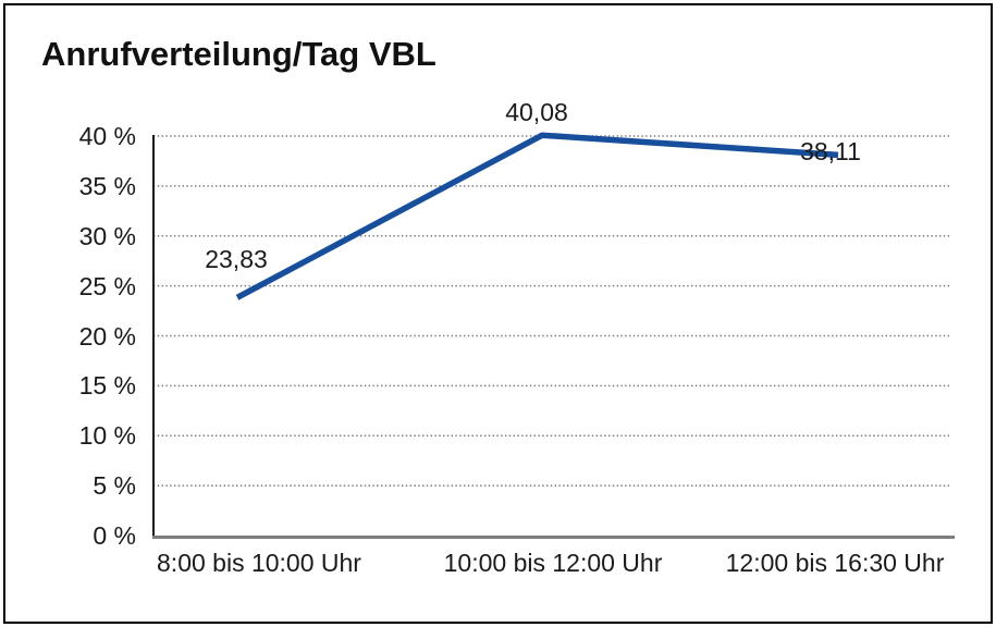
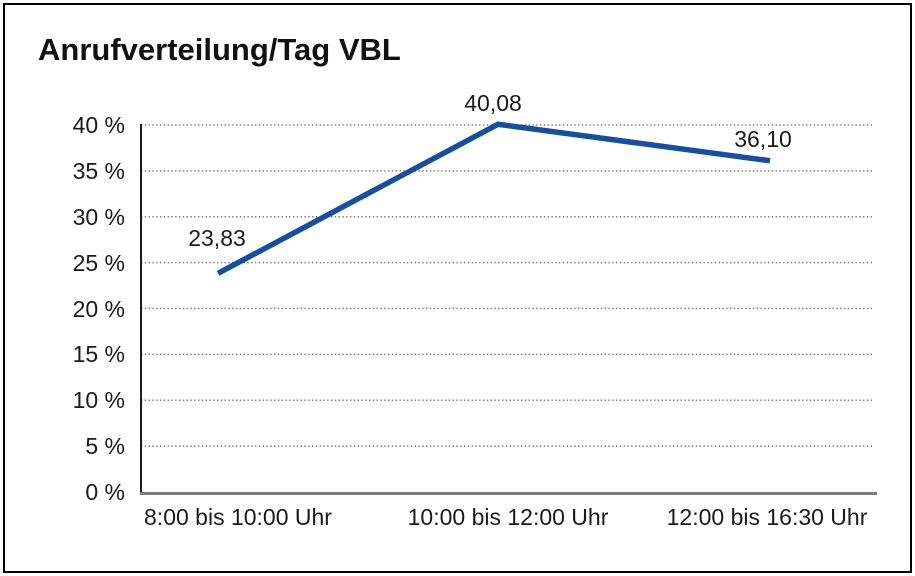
12:00 bis 16:30 Uhr: 38,11 -> 36,10
